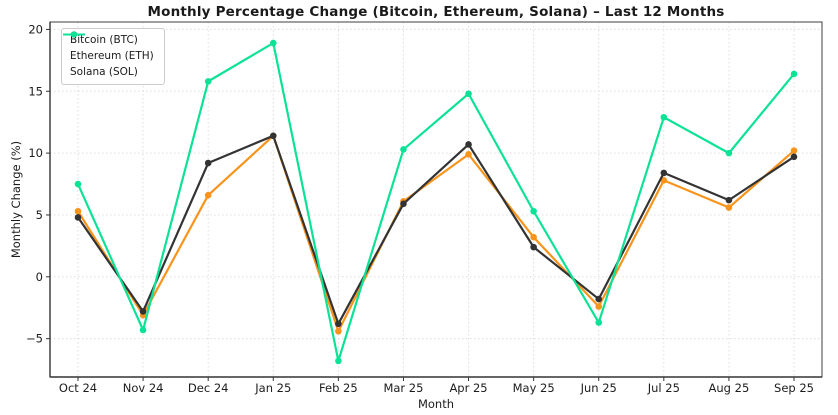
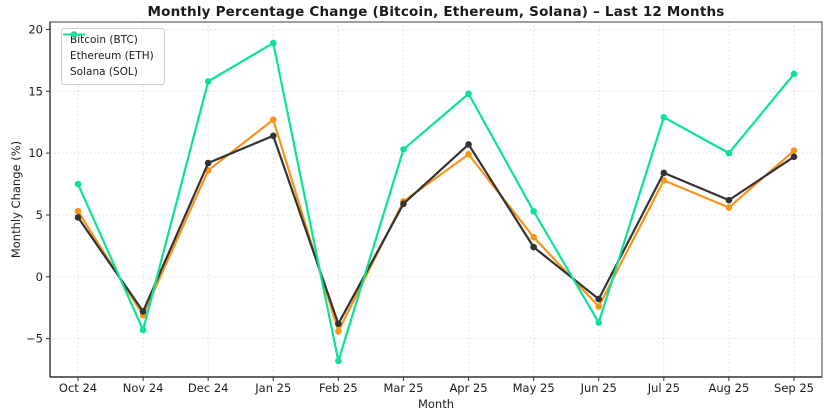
Bitcoin (BTC)/Dec 24: 6.6 -> 8.6
Bitcoin (BTC)/Jan 25: 11.4 -> 12.7
